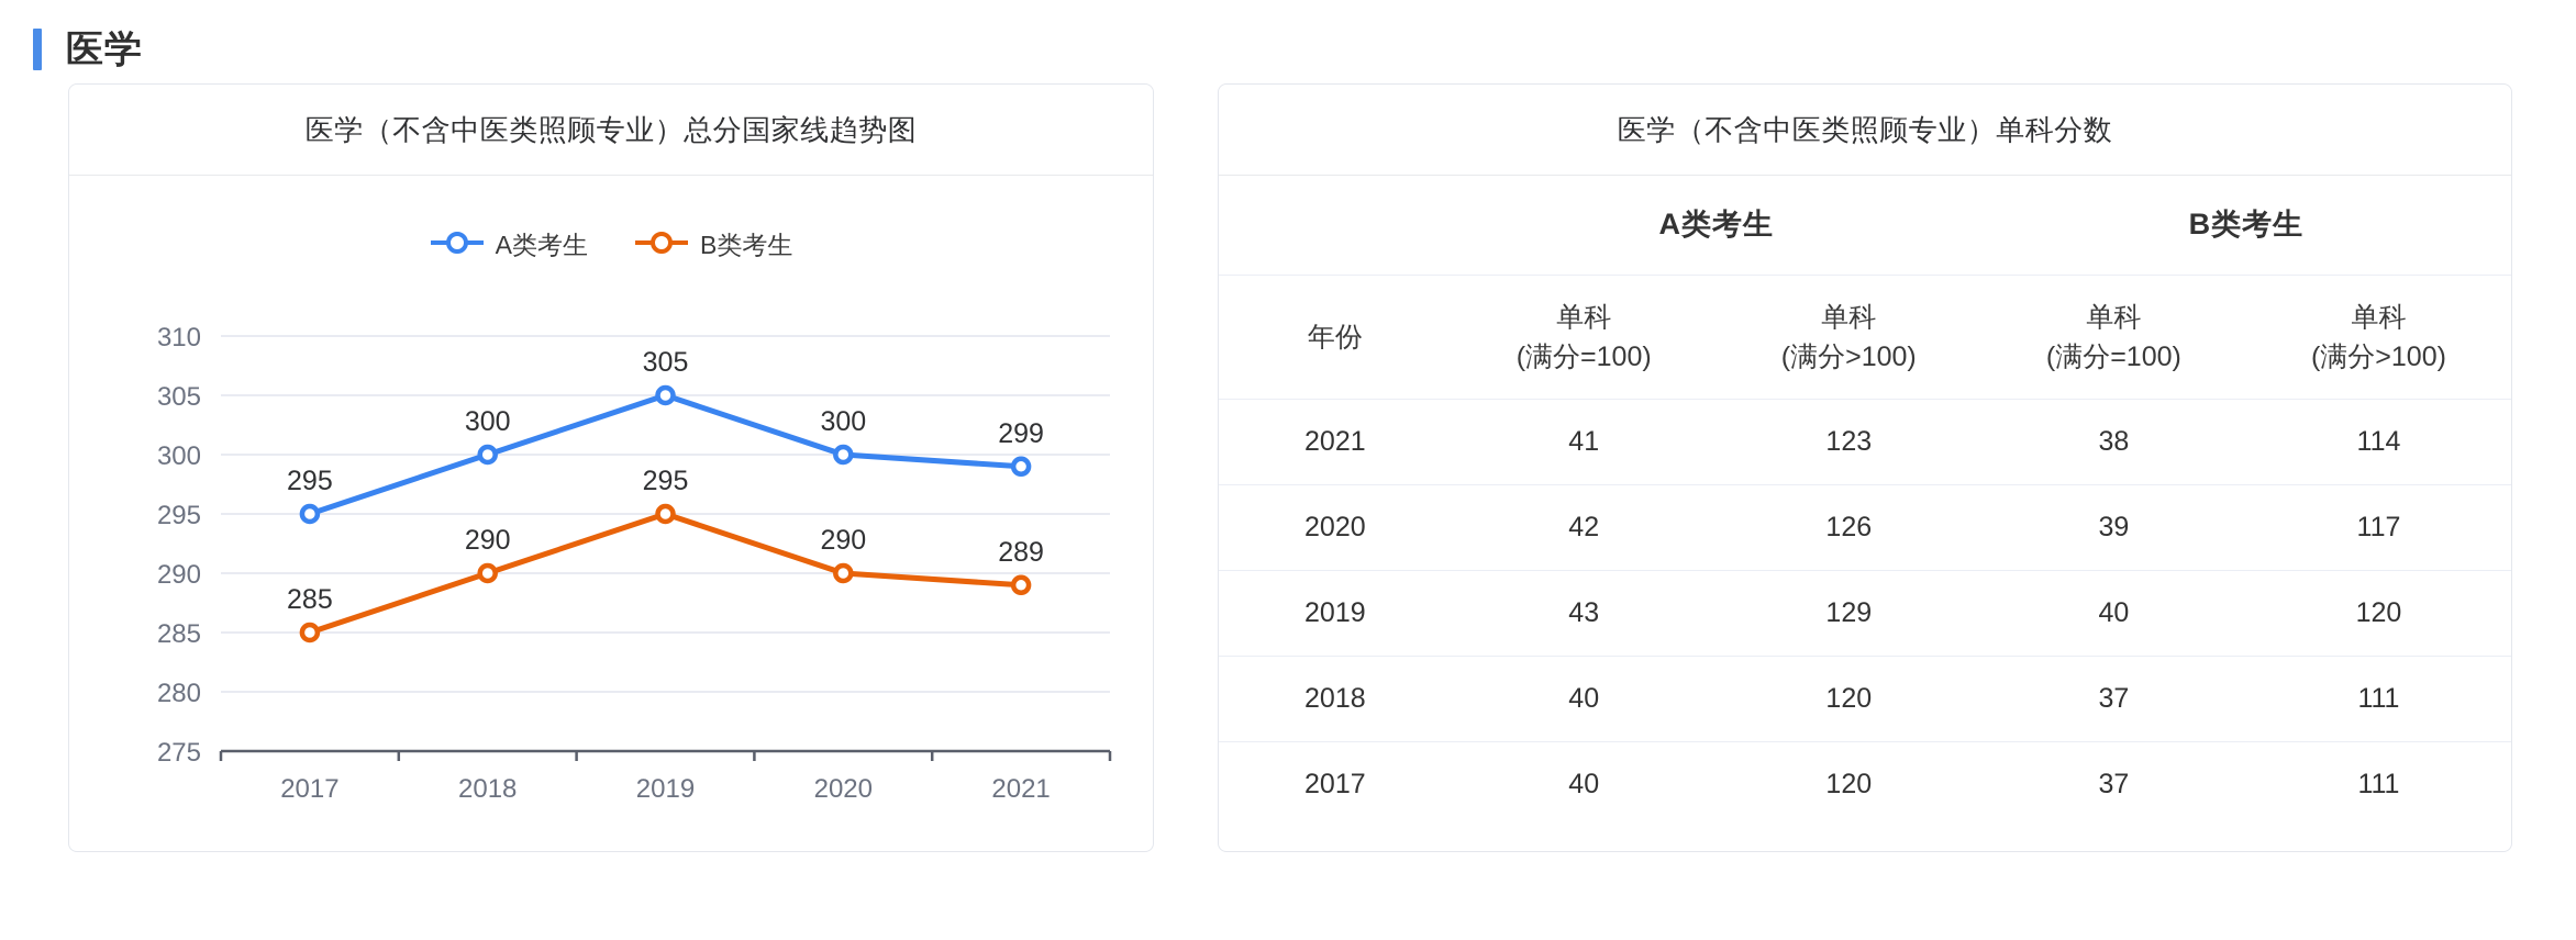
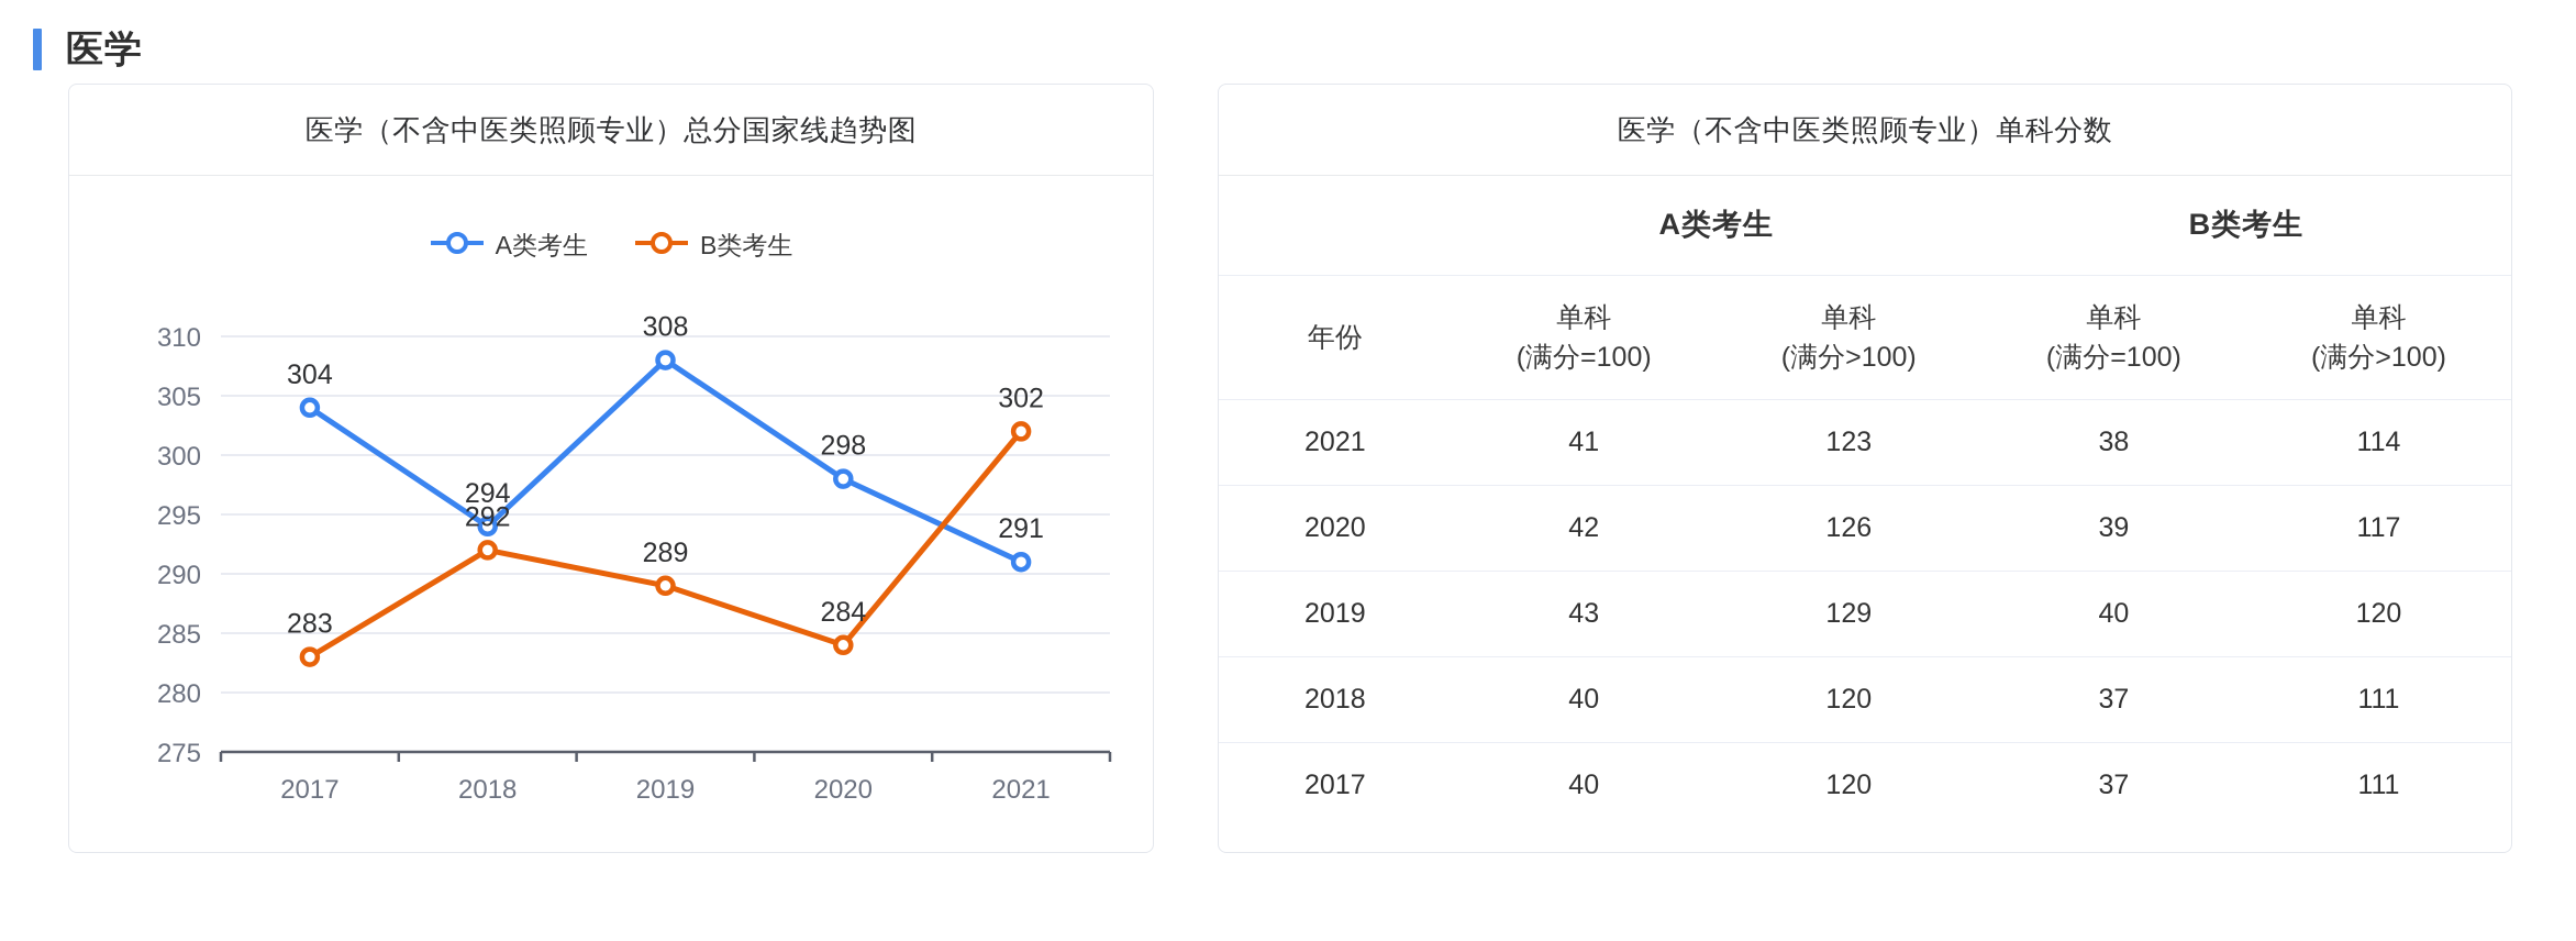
A类考生/2017: 295 -> 304
B类考生/2017: 285 -> 283
A类考生/2018: 300 -> 294
B类考生/2018: 290 -> 292
A类考生/2019: 305 -> 308
B类考生/2019: 295 -> 289
A类考生/2020: 300 -> 298
B类考生/2020: 290 -> 284
A类考生/2021: 299 -> 291
B类考生/2021: 289 -> 302
